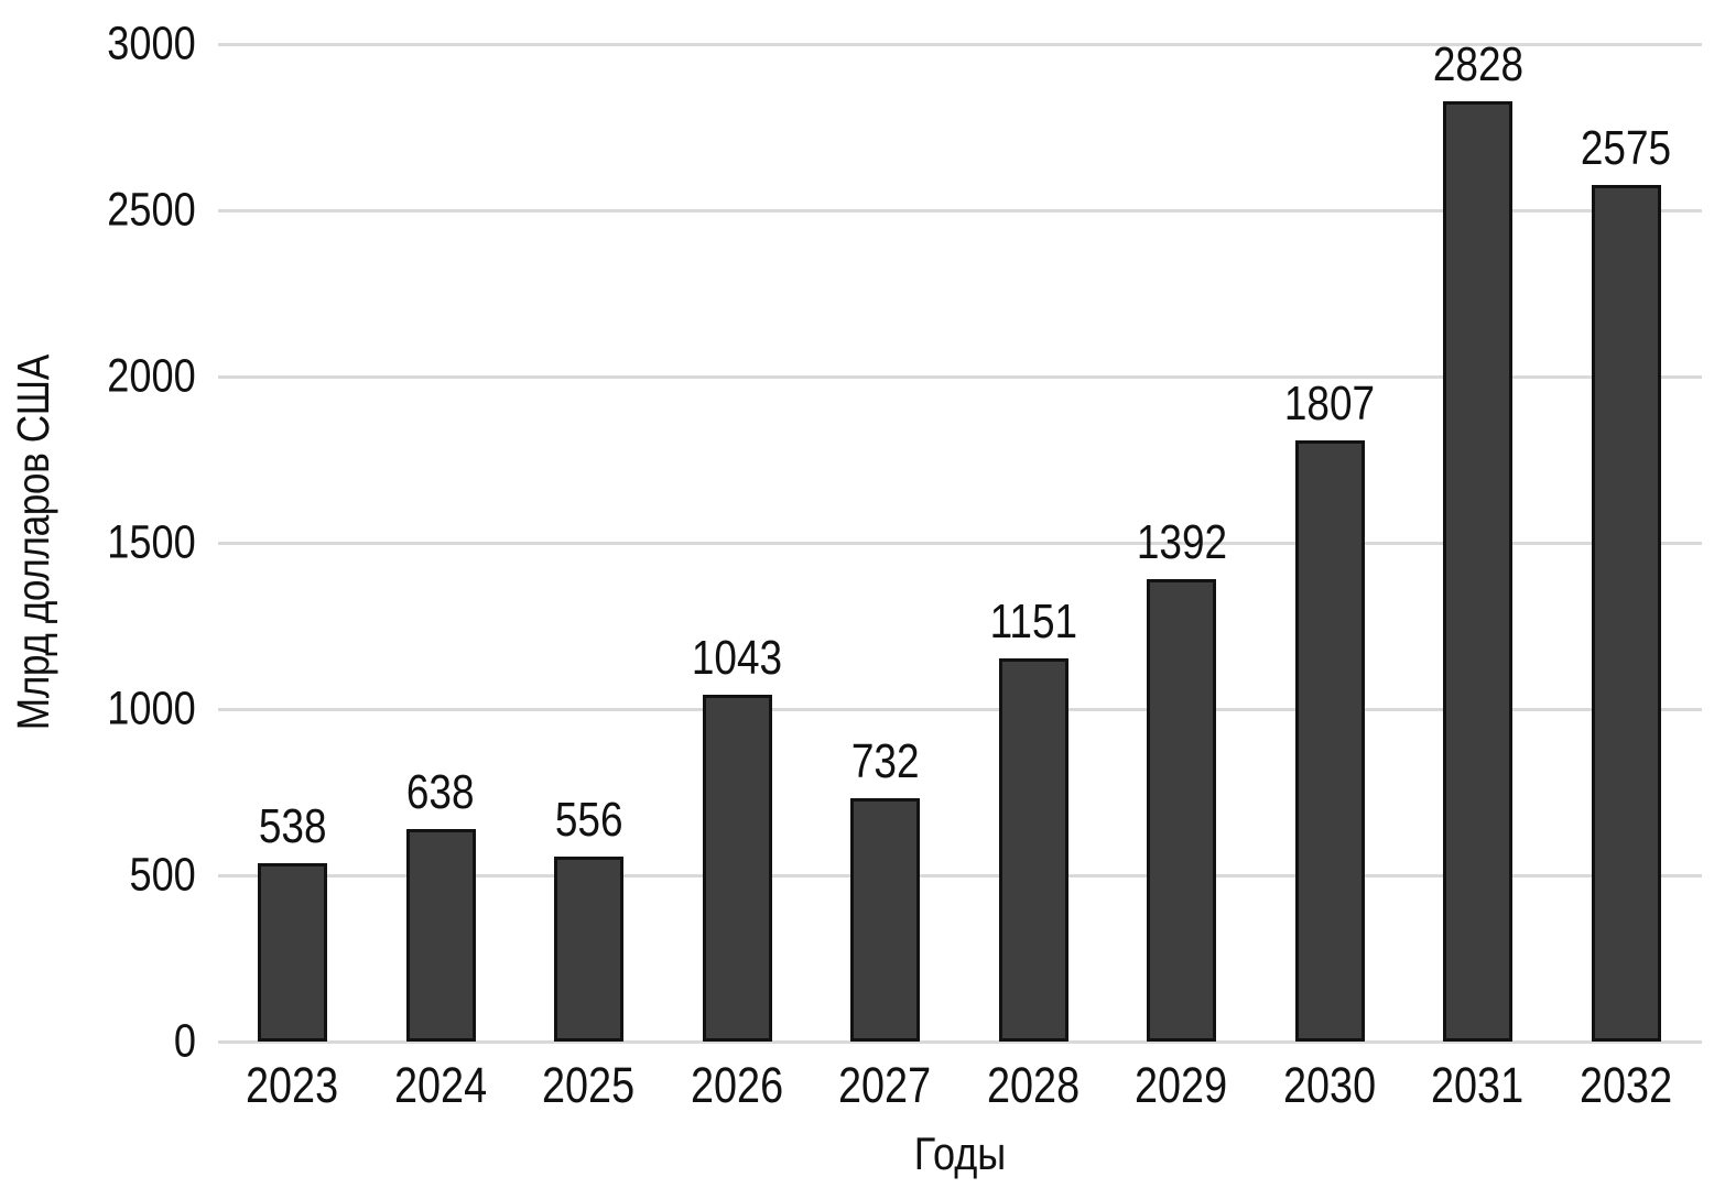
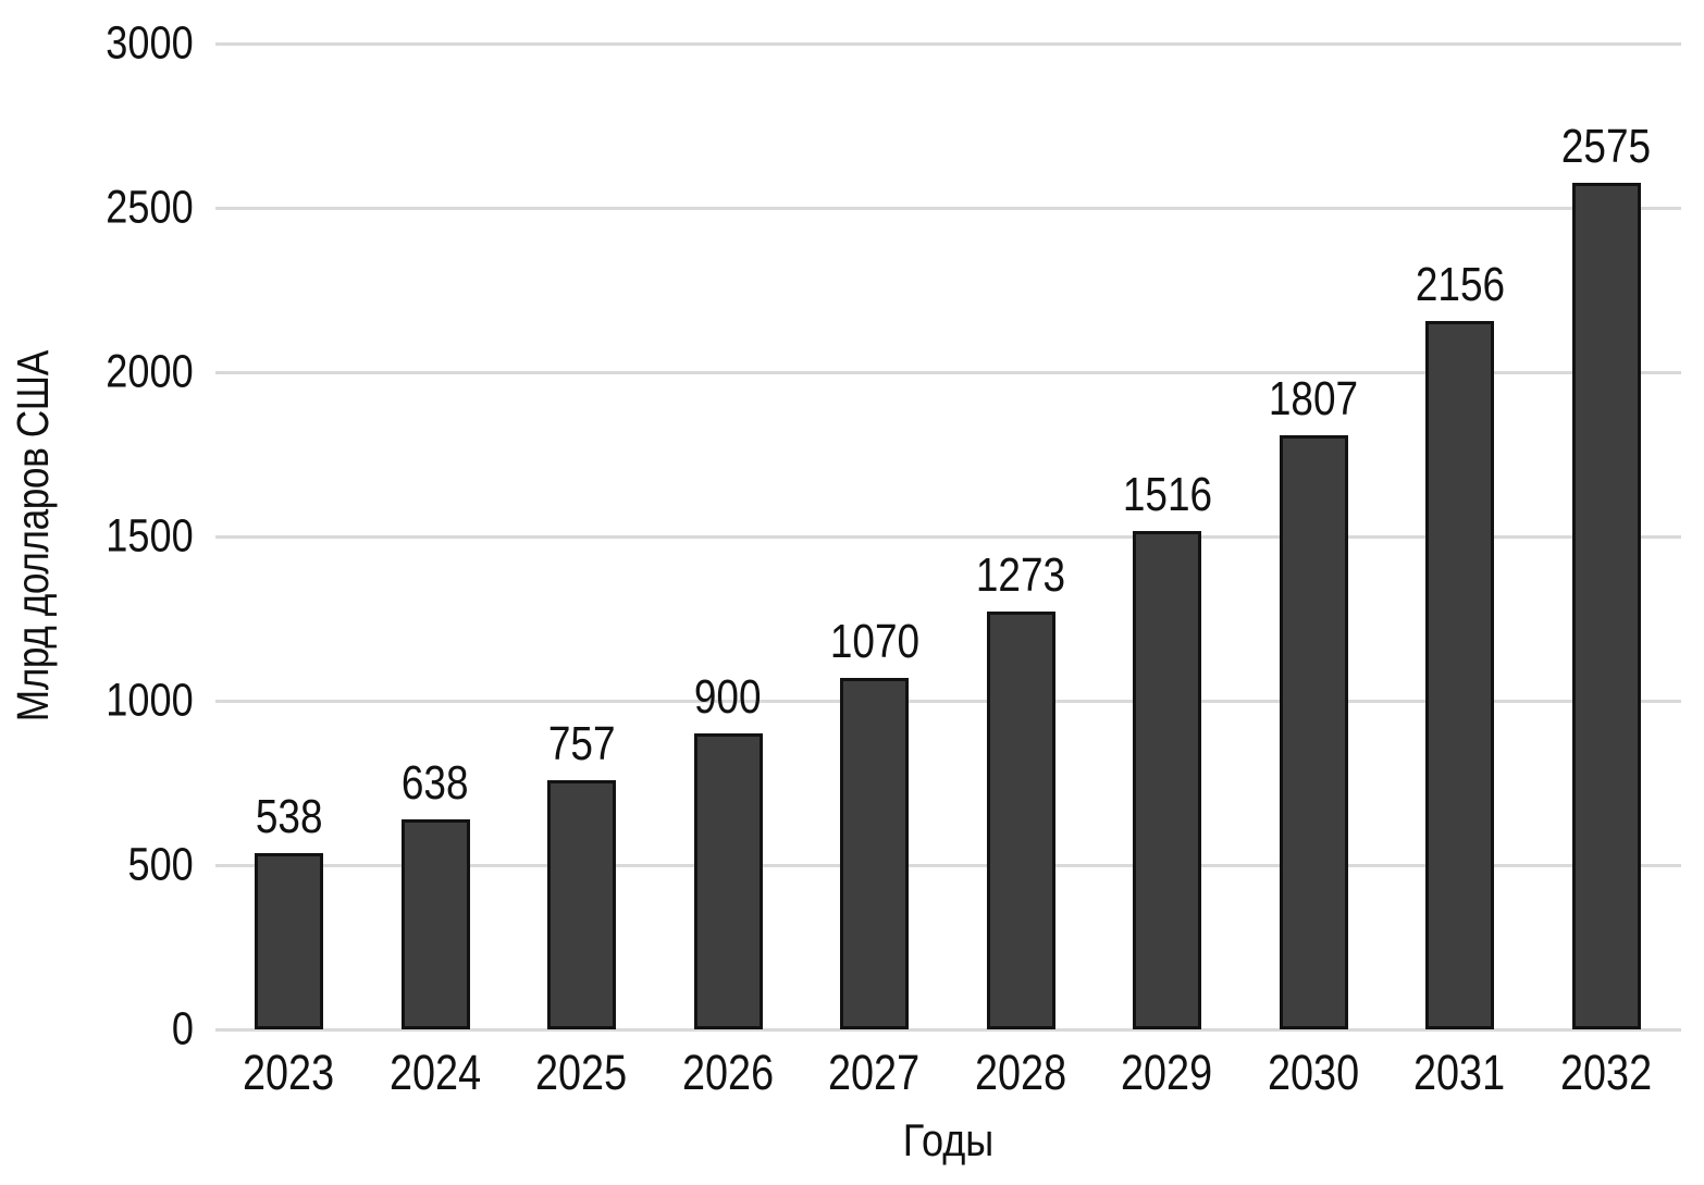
2025: 556 -> 757
2026: 1043 -> 900
2027: 732 -> 1070
2028: 1151 -> 1273
2029: 1392 -> 1516
2031: 2828 -> 2156
